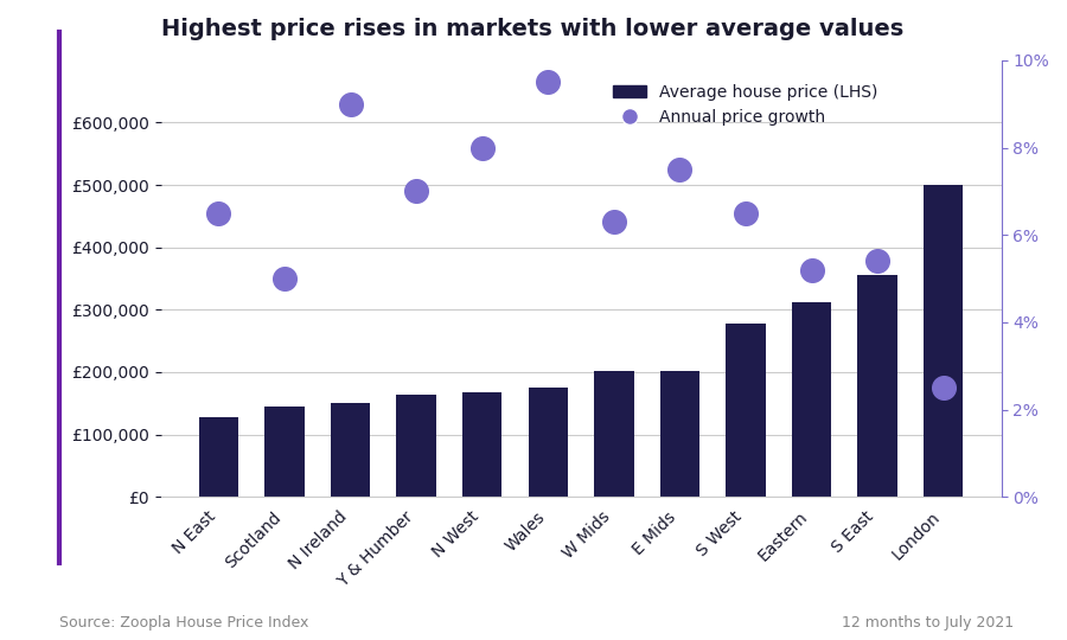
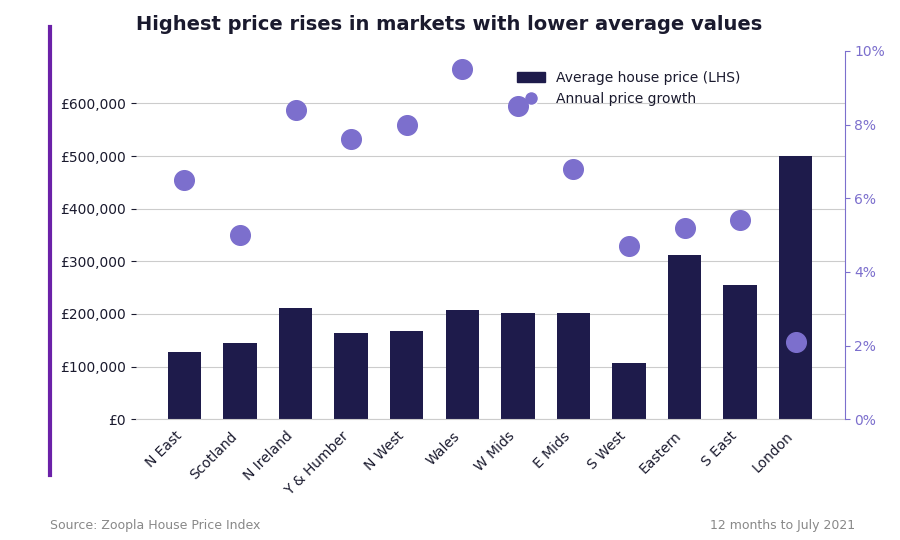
Average house price (LHS)/N Ireland: £150,000 -> £212,000
Annual price growth/N Ireland: 9.0% -> 8.4%
Annual price growth/Y & Humber: 7.0% -> 7.6%
Average house price (LHS)/Wales: £175,000 -> £208,000
Annual price growth/W Mids: 6.3% -> 8.5%
Annual price growth/E Mids: 7.5% -> 6.8%
Average house price (LHS)/S West: £278,000 -> £106,000
Annual price growth/S West: 6.5% -> 4.7%
Average house price (LHS)/S East: £355,000 -> £256,000
Annual price growth/London: 2.5% -> 2.1%
